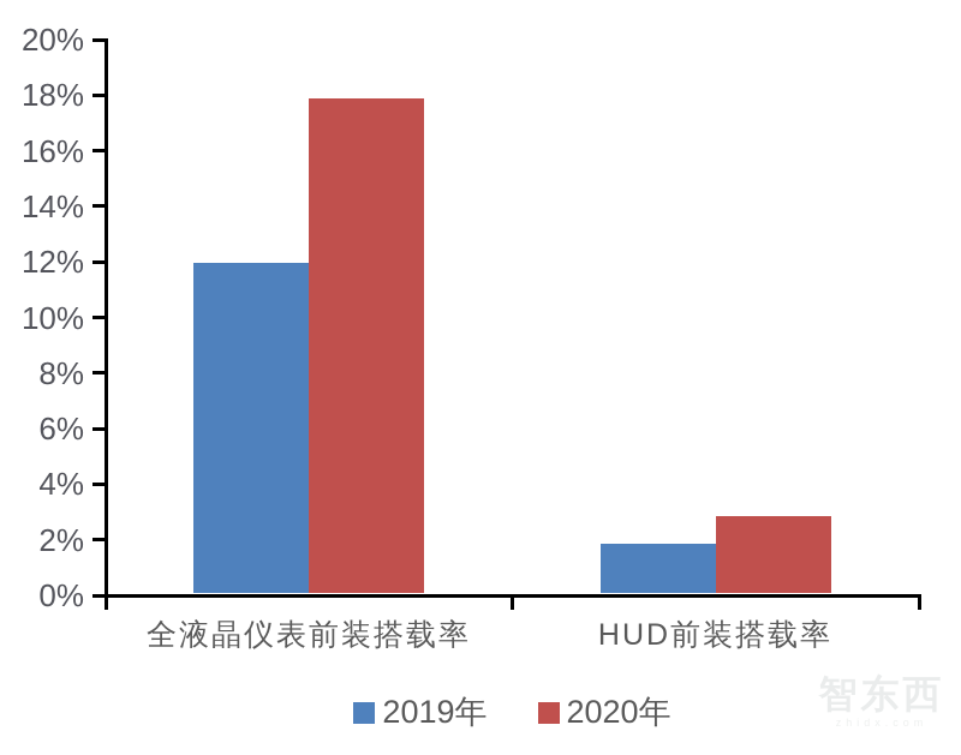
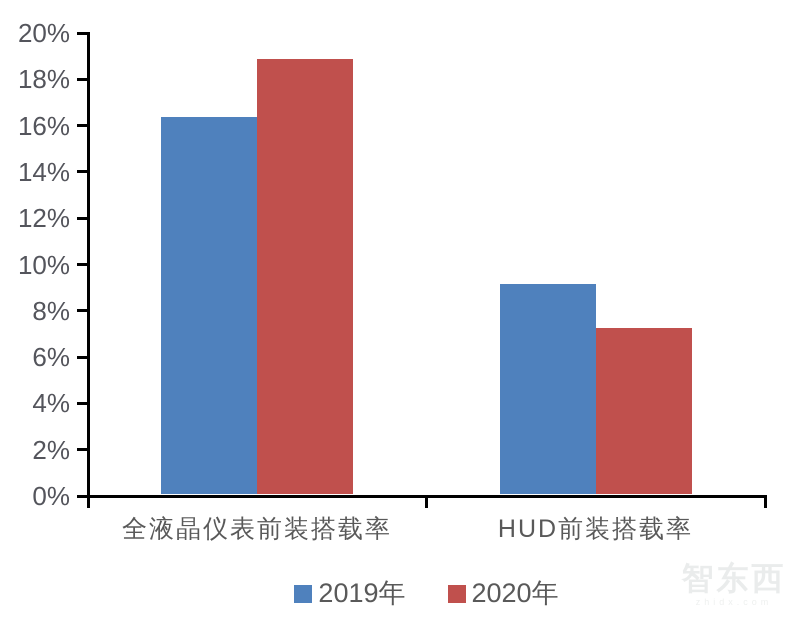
2019年/全液晶仪表前装搭载率: 11.9% -> 16.3%
2020年/全液晶仪表前装搭载率: 17.8% -> 18.8%
2019年/HUD前装搭载率: 1.8% -> 9.1%
2020年/HUD前装搭载率: 2.8% -> 7.2%
